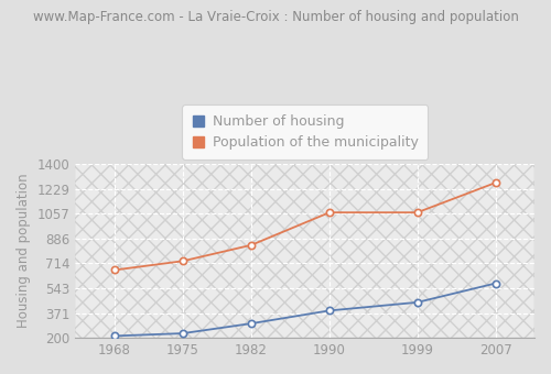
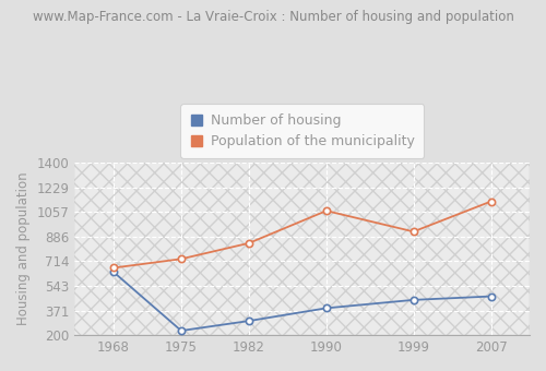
Number of housing/1968: 210 -> 640
Population of the municipality/1999: 1060 -> 920
Number of housing/2007: 580 -> 470
Population of the municipality/2007: 1270 -> 1130
